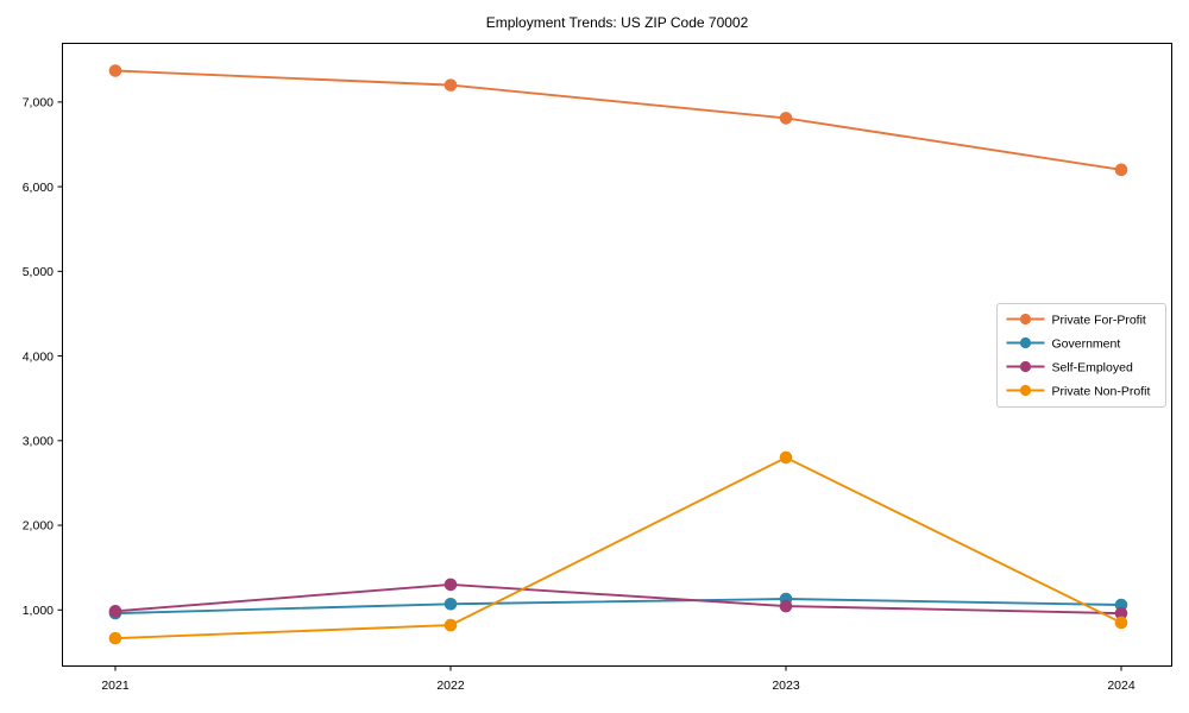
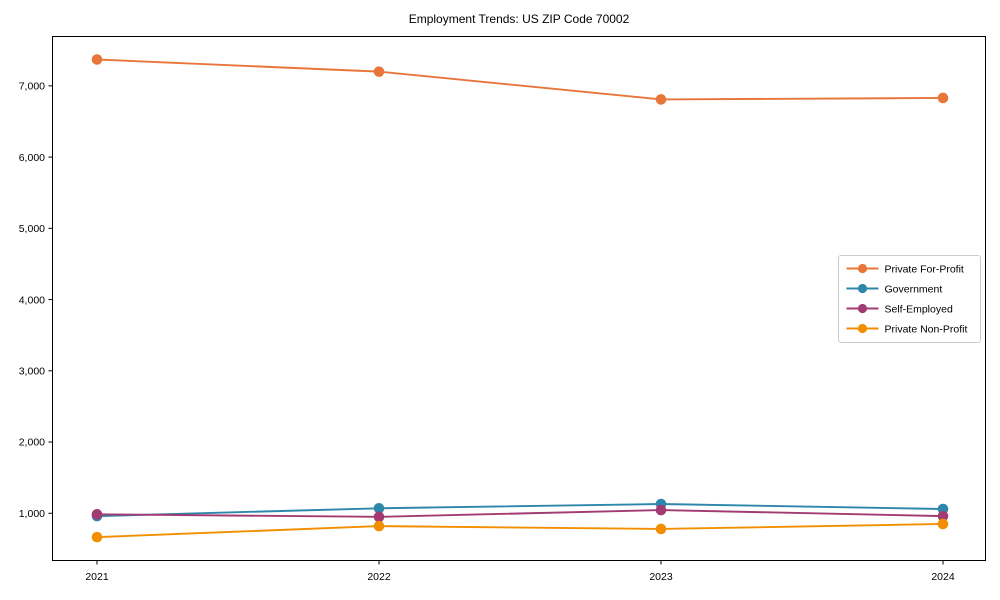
Self-Employed/2022: 1300 -> 1000
Private Non-Profit/2023: 2800 -> 800
Private For-Profit/2024: 6200 -> 6800
